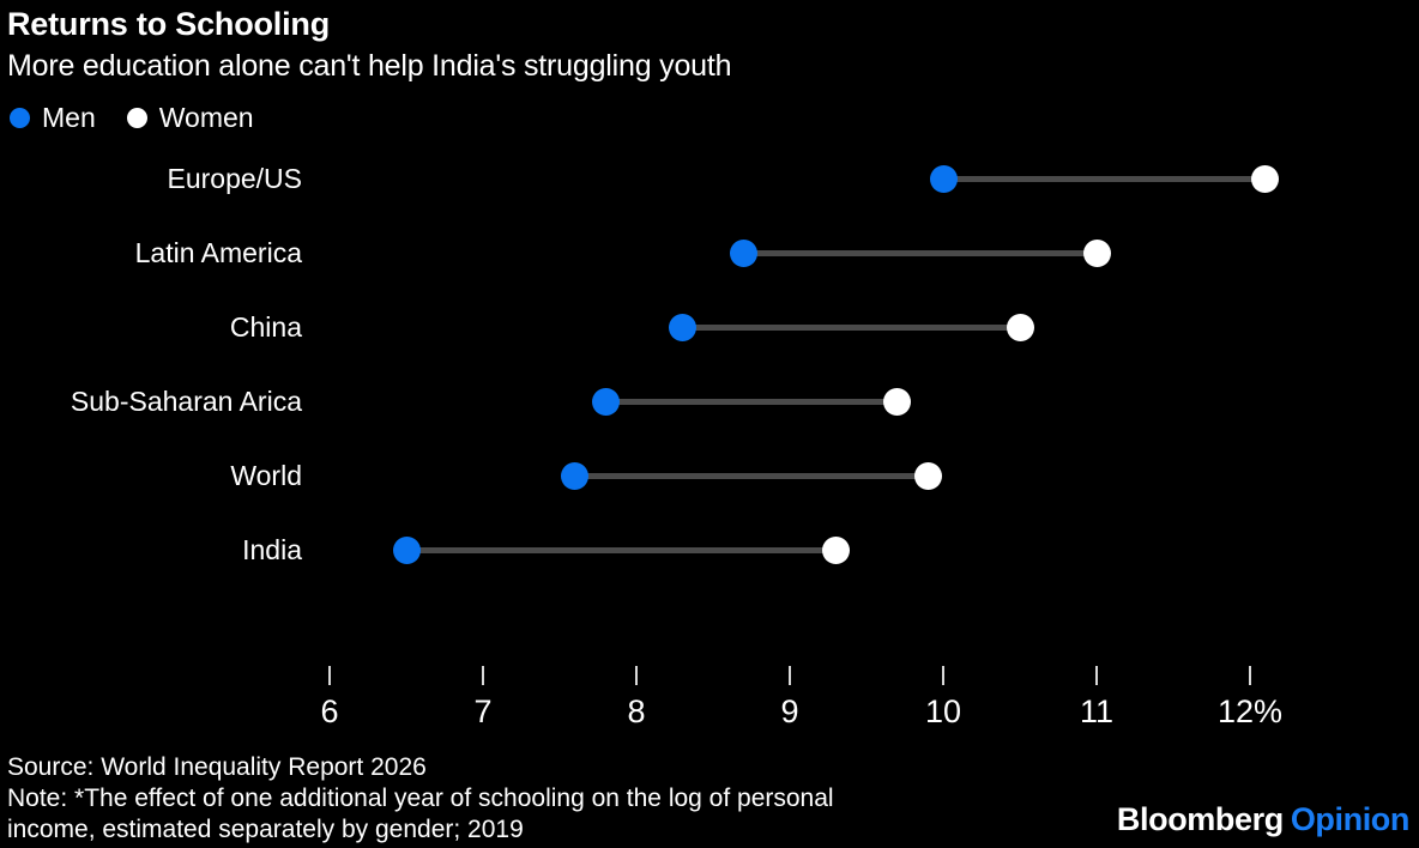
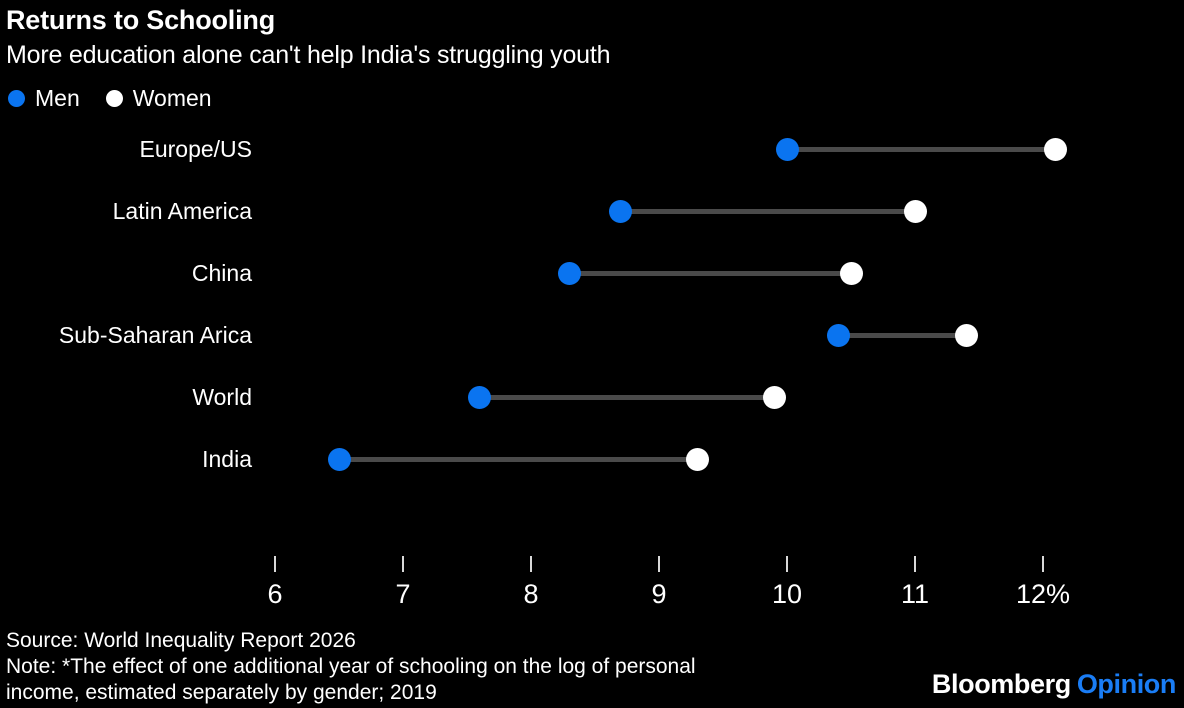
Men/Sub-Saharan Arica: 7.8% -> 10.4%
Women/Sub-Saharan Arica: 9.7% -> 11.4%
